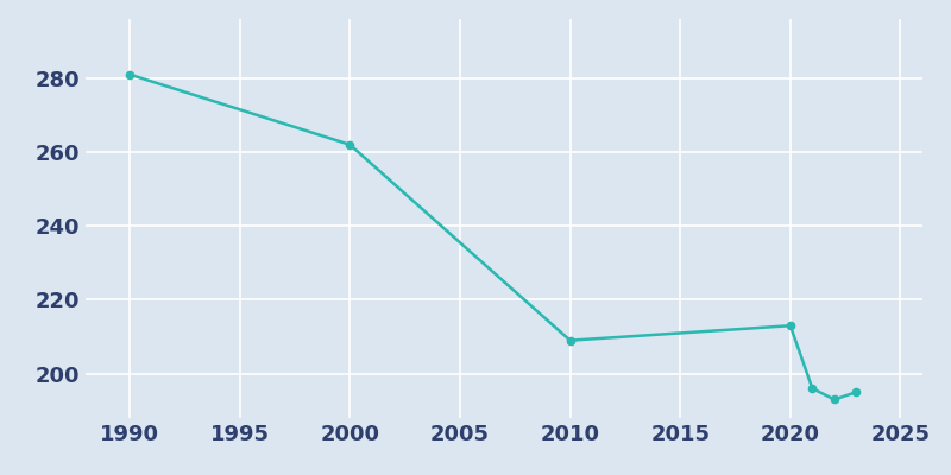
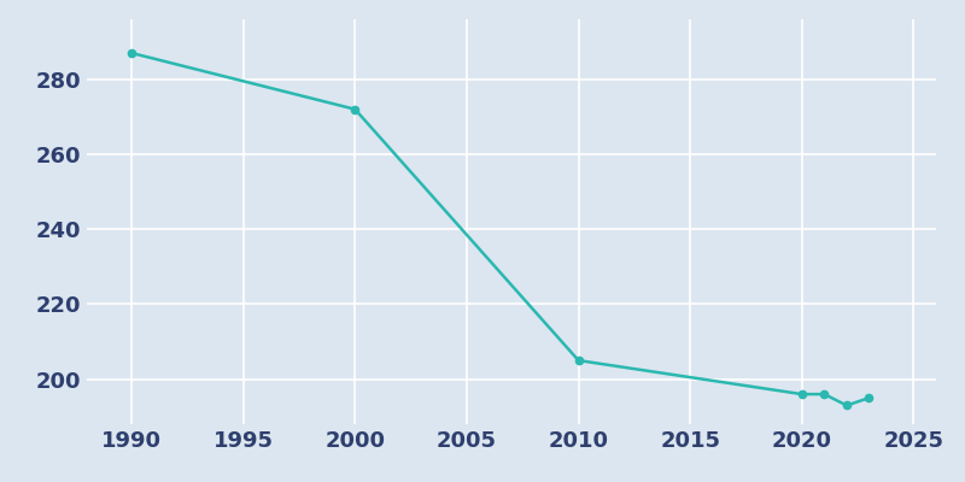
1990: 281 -> 287
2000: 262 -> 272
2010: 209 -> 205
2020: 213 -> 196
